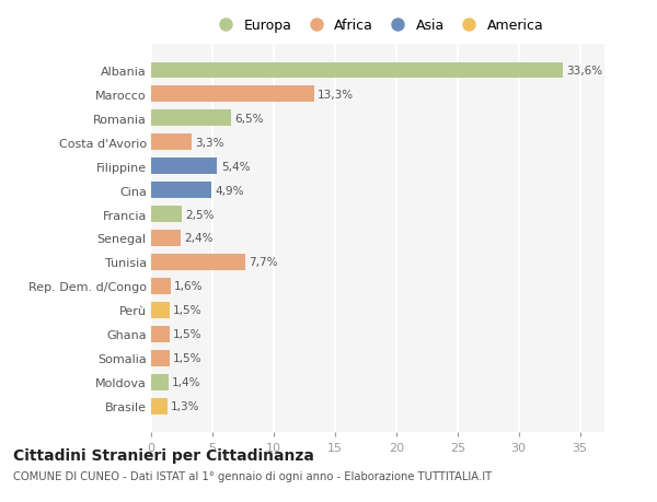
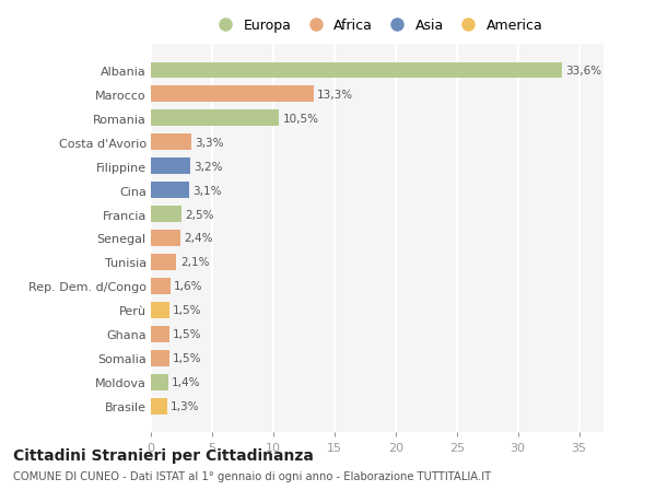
Romania: 6,5% -> 10,5%
Filippine: 5,4% -> 3,2%
Cina: 4,9% -> 3,1%
Tunisia: 7,7% -> 2,1%
